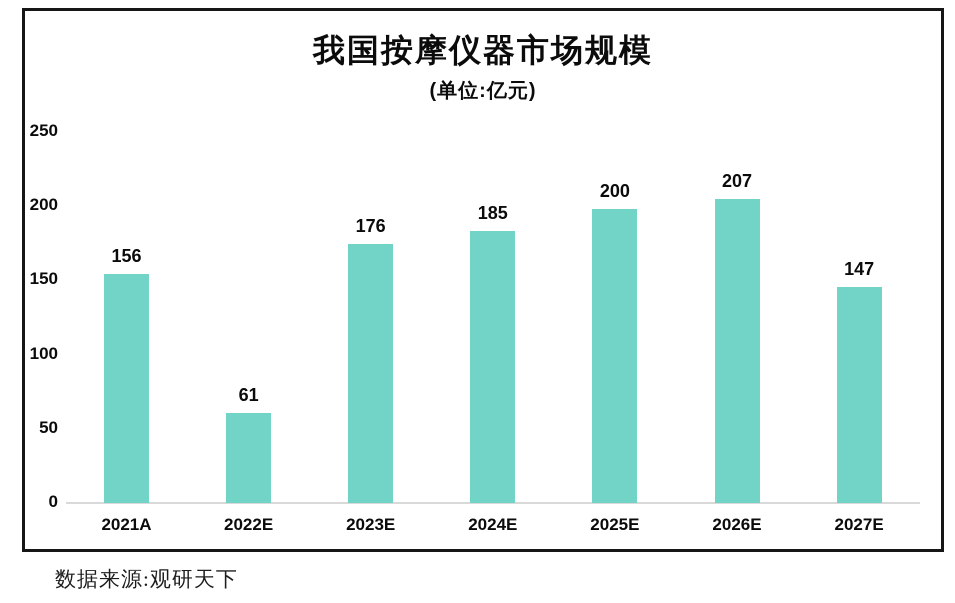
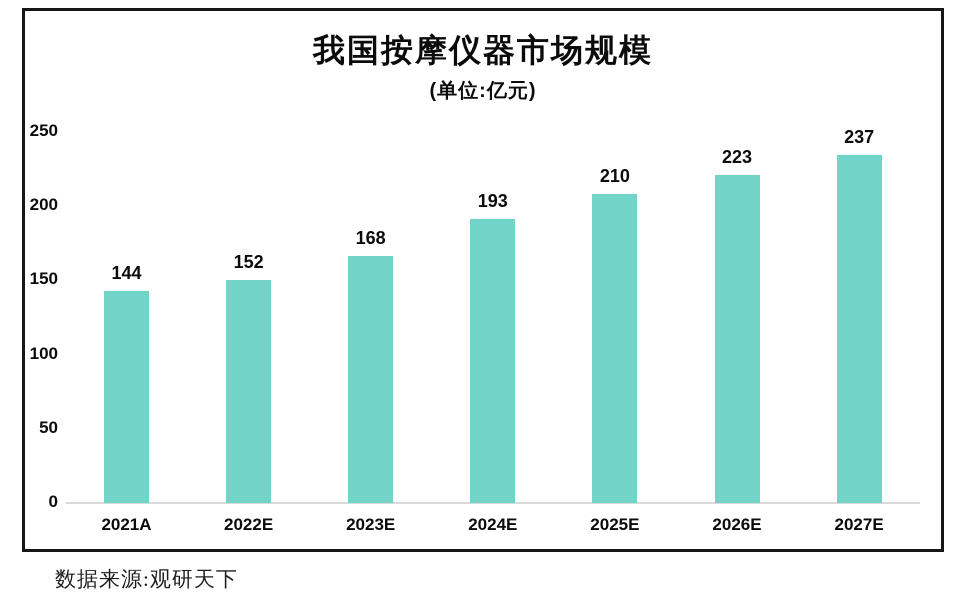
2021A: 156 -> 144
2022E: 61 -> 152
2023E: 176 -> 168
2024E: 185 -> 193
2025E: 200 -> 210
2026E: 207 -> 223
2027E: 147 -> 237
